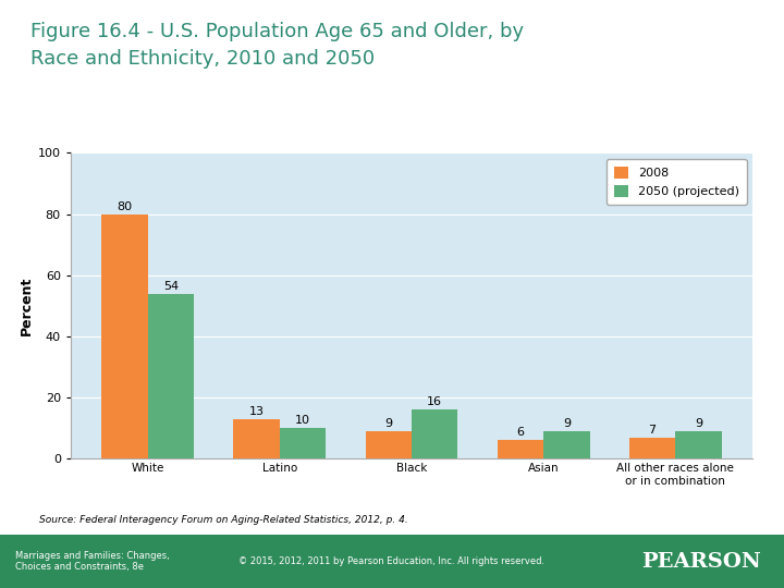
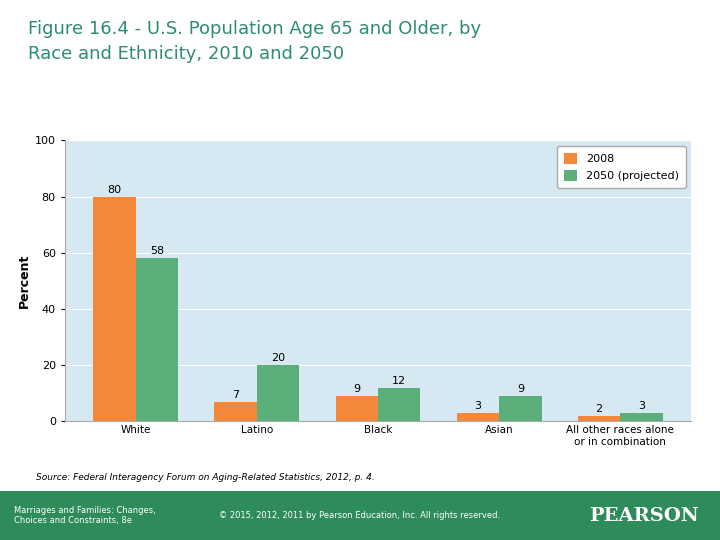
2050 (projected)/White: 54 -> 58
2008/Latino: 13 -> 7
2050 (projected)/Latino: 10 -> 20
2050 (projected)/Black: 16 -> 12
2008/Asian: 6 -> 3
2008/All other races alone or in combination: 7 -> 2
2050 (projected)/All other races alone or in combination: 9 -> 3
